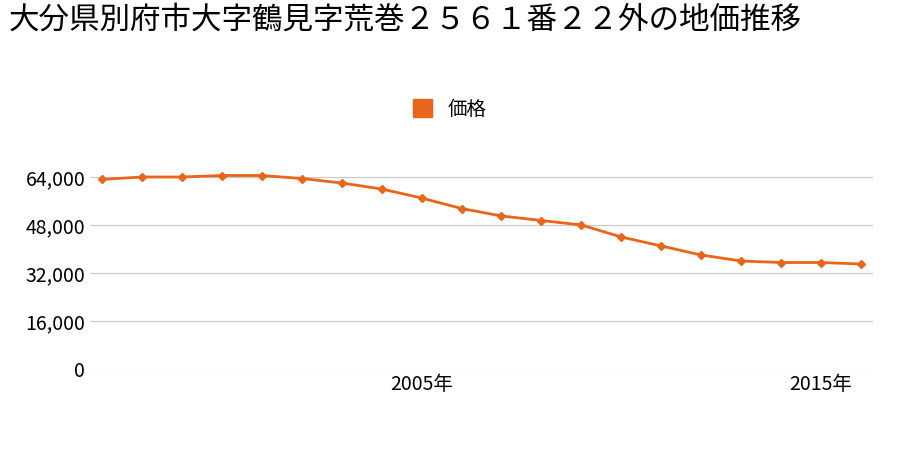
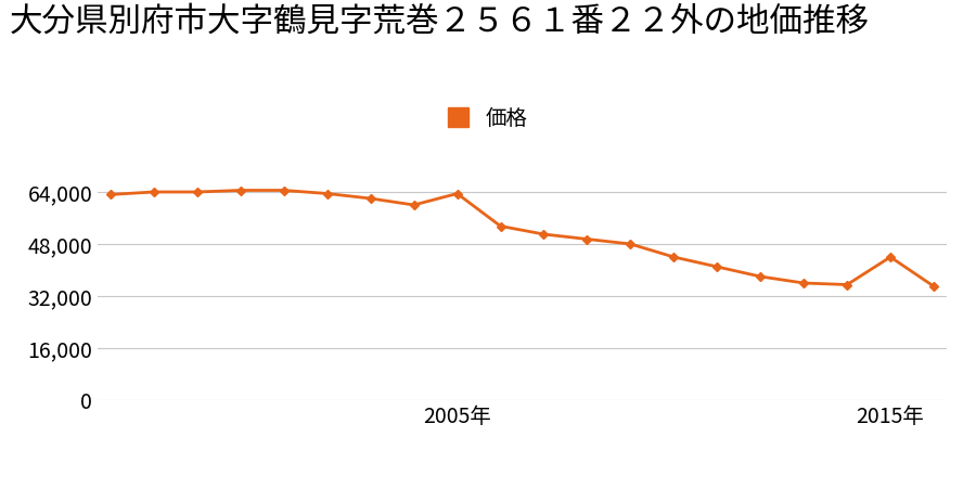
2005年: 57,000 -> 63,500
2015年: 35,500 -> 44,000
